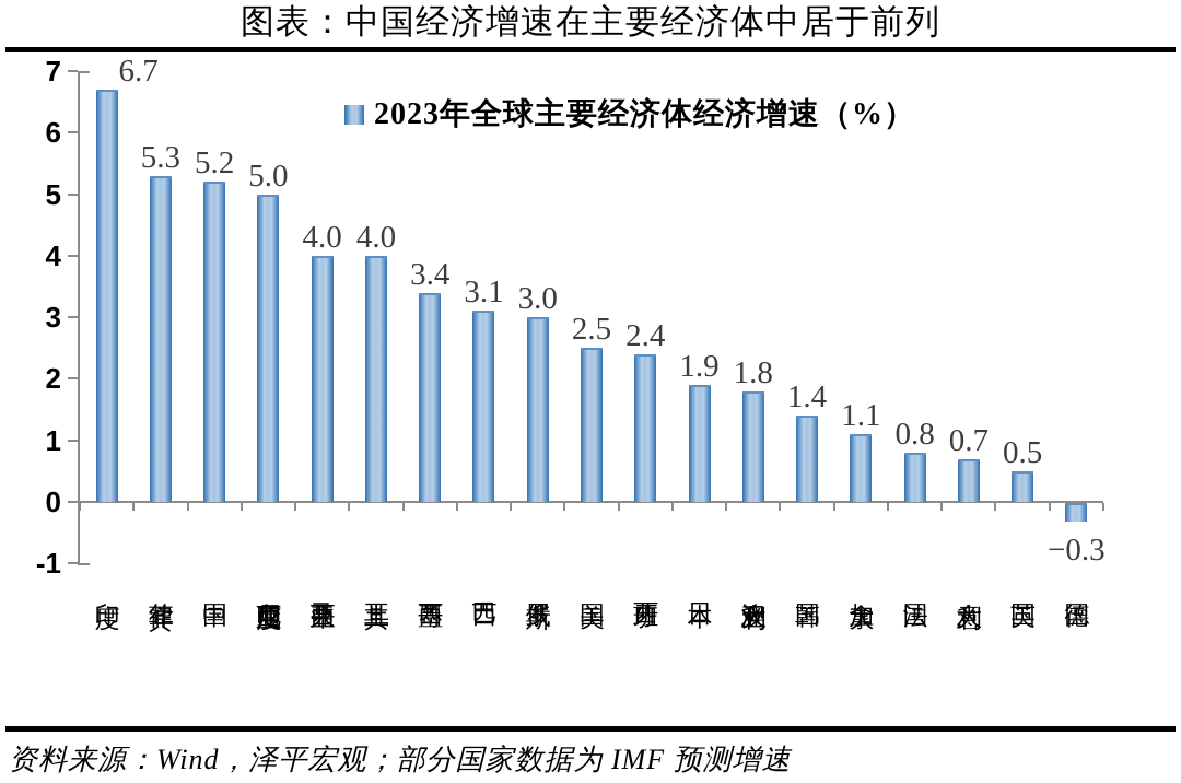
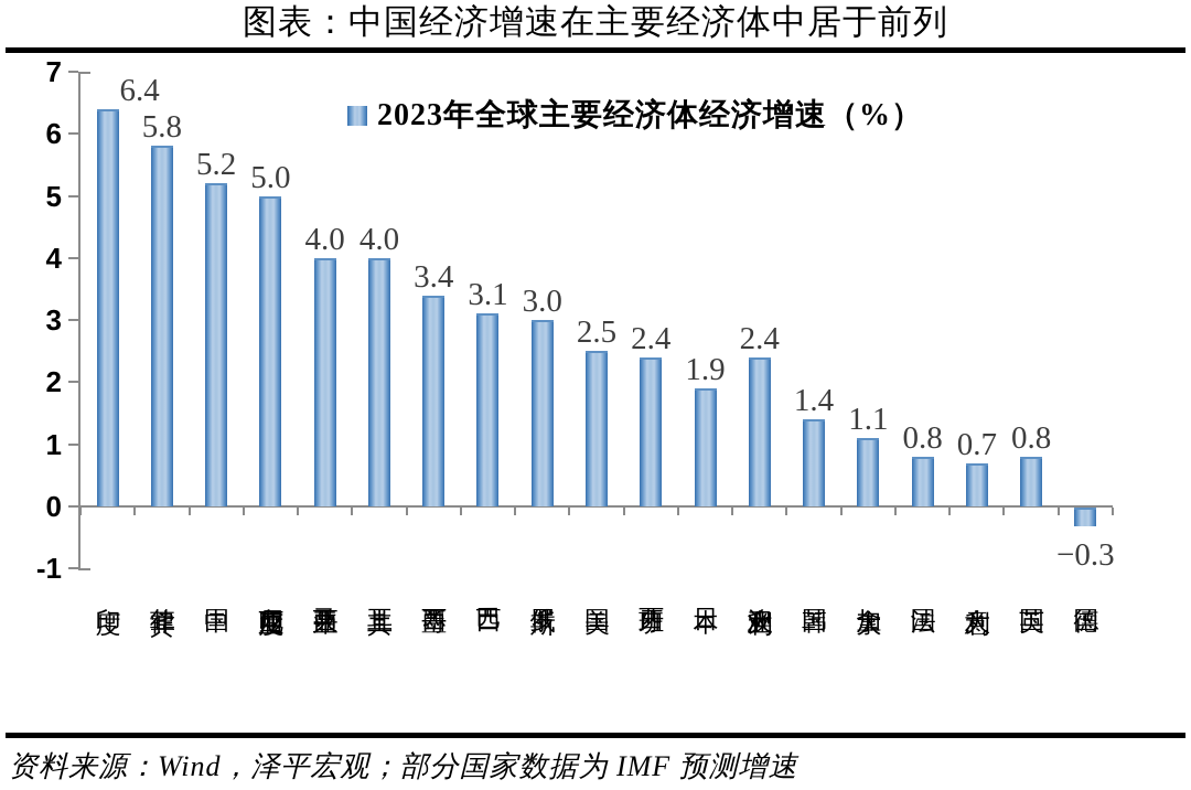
印度: 6.7 -> 6.4
菲律宾: 5.3 -> 5.8
澳大利亚: 1.8 -> 2.4
英国: 0.5 -> 0.8
